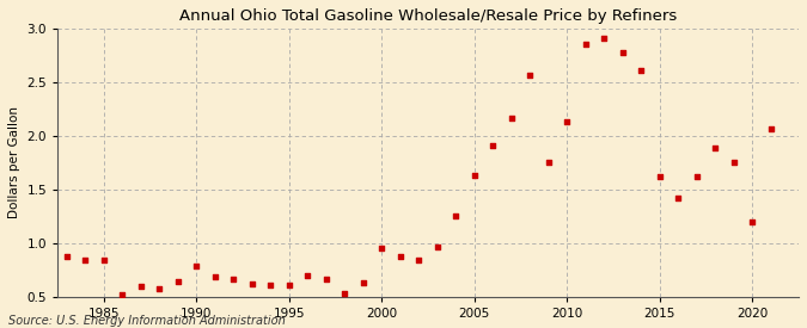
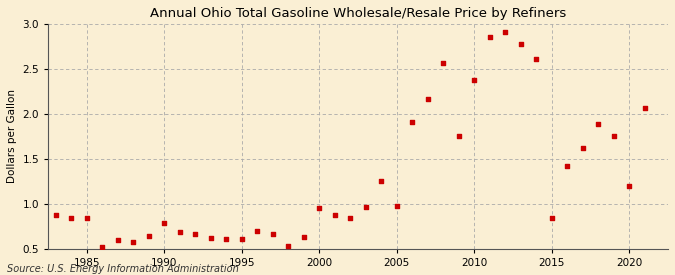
2005: 1.63 -> 0.98
2010: 2.13 -> 2.38
2015: 1.62 -> 0.84
